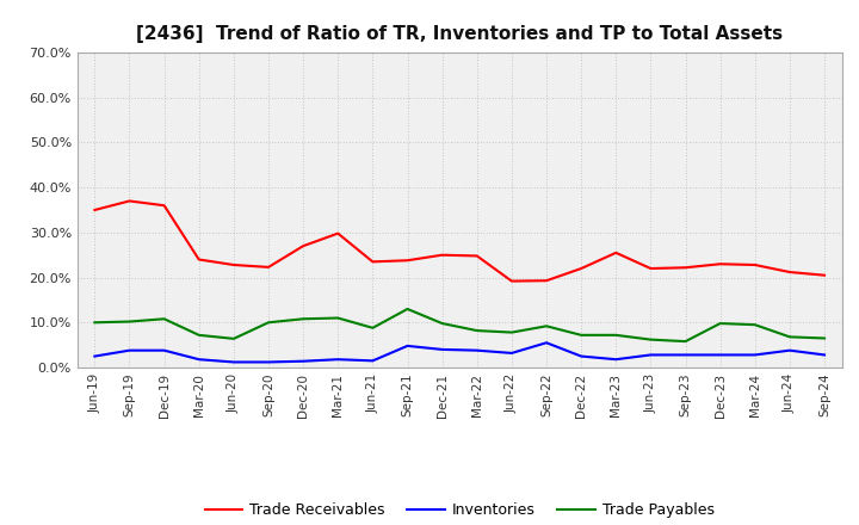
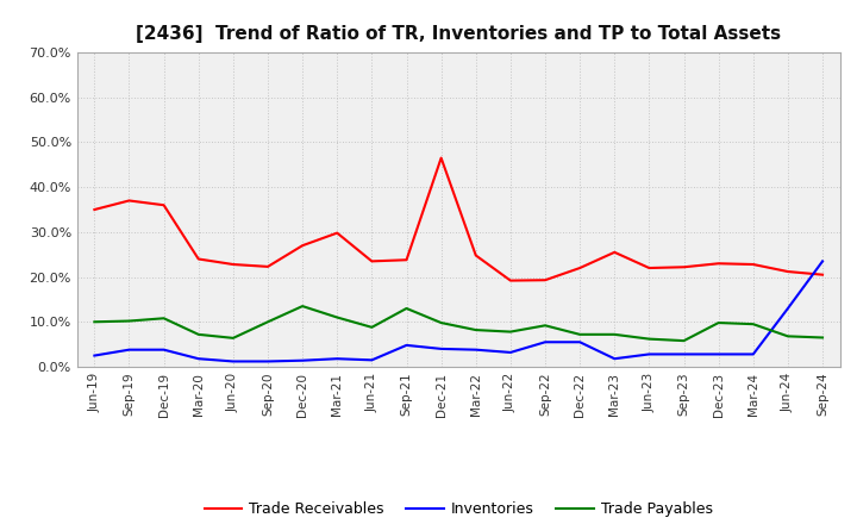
Trade Payables/Dec-20: 10.8% -> 13.5%
Trade Receivables/Dec-21: 25.0% -> 46.5%
Inventories/Dec-22: 2.5% -> 5.5%
Inventories/Jun-24: 3.8% -> 13.0%
Inventories/Sep-24: 2.8% -> 23.5%
